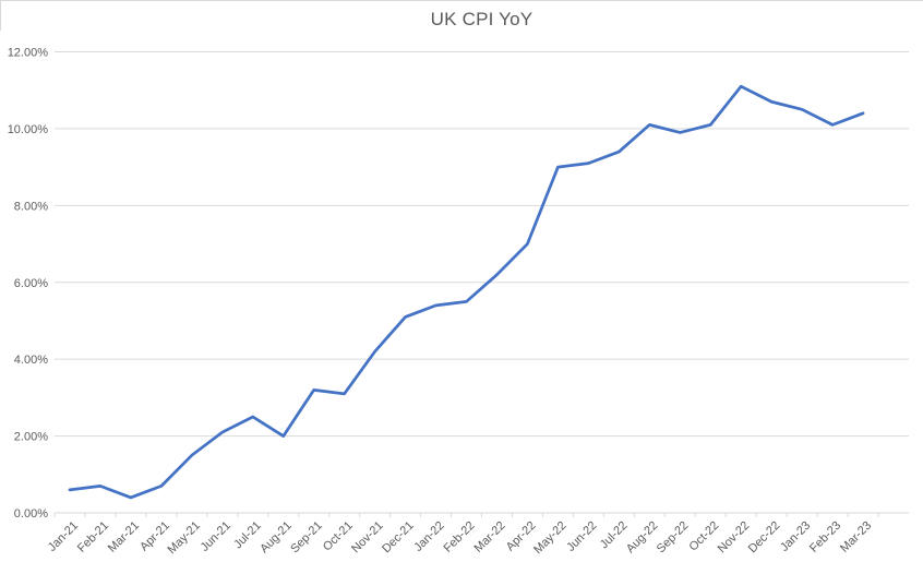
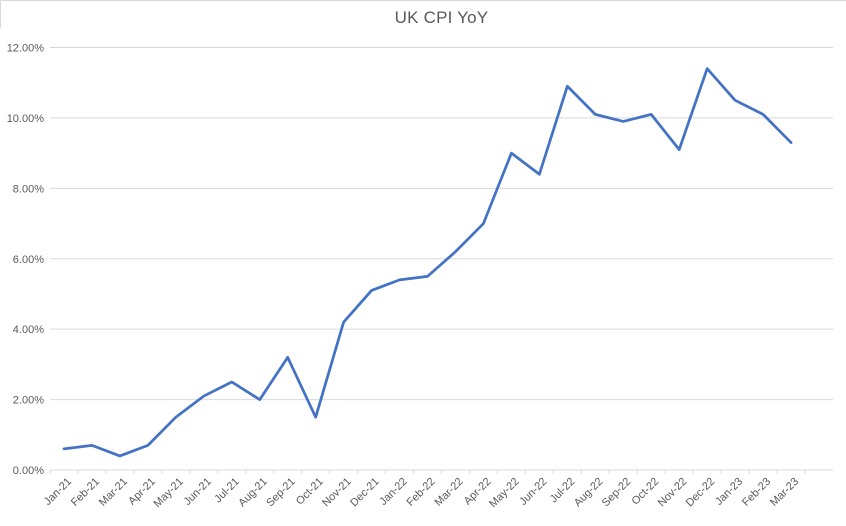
Oct-21: 3.1% -> 1.5%
Jun-22: 9.1% -> 8.4%
Jul-22: 9.4% -> 10.9%
Nov-22: 11.1% -> 9.1%
Dec-22: 10.7% -> 11.4%
Mar-23: 10.4% -> 9.3%
